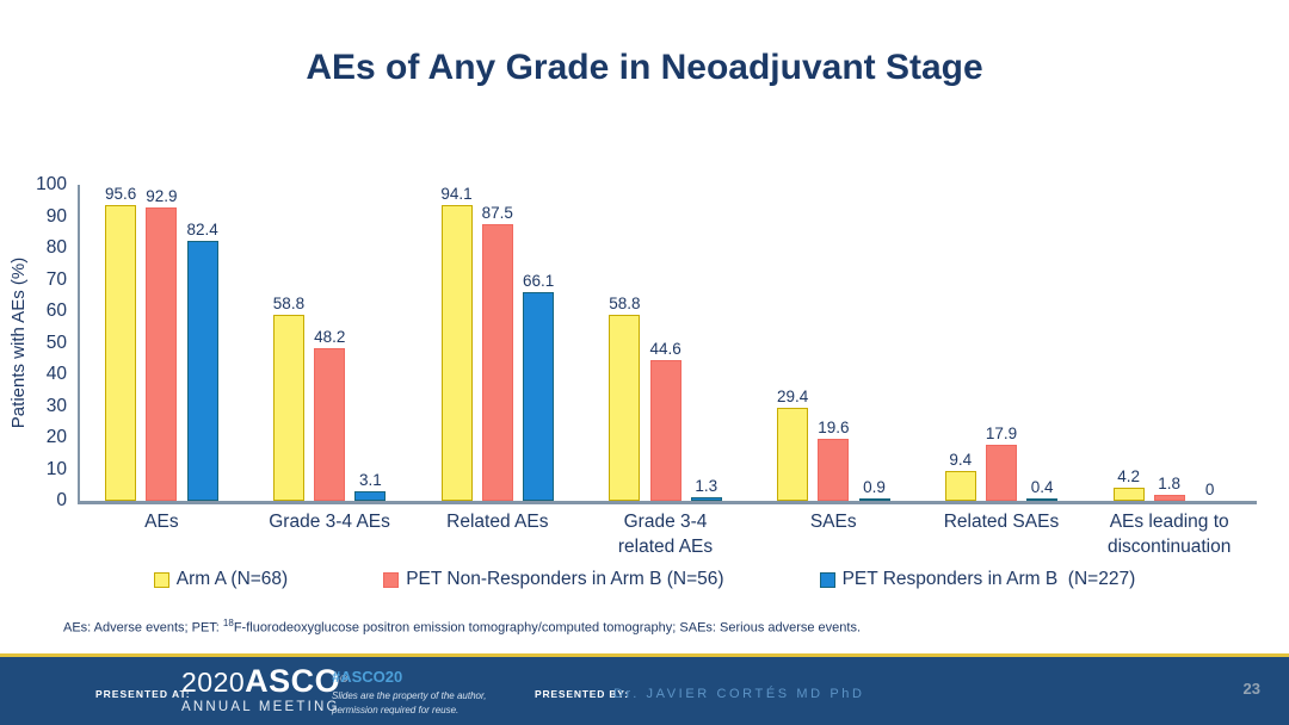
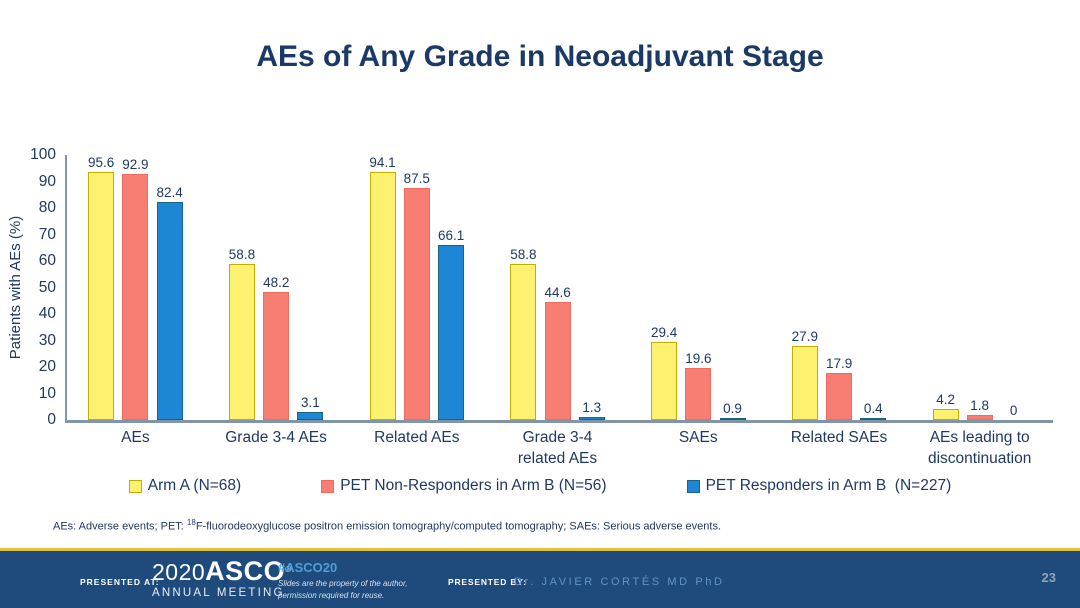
Arm A (N=68)/Related SAEs: 9.4 -> 27.9
